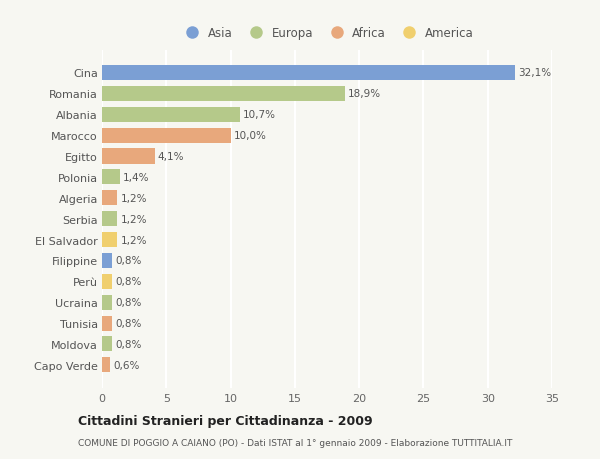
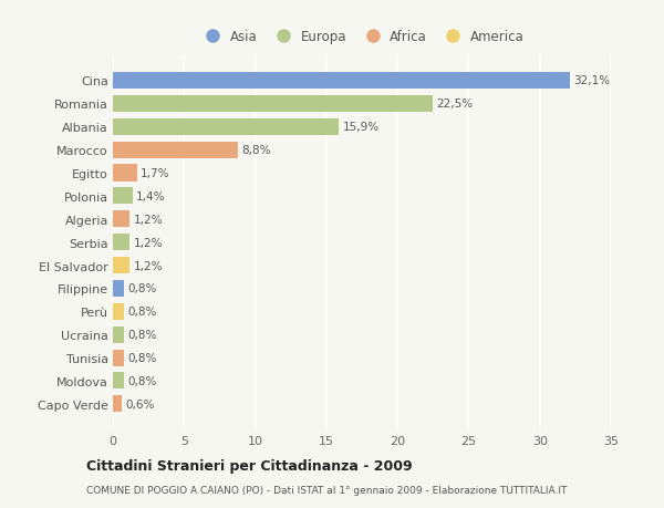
Romania: 18,9% -> 22,5%
Albania: 10,7% -> 15,9%
Marocco: 10,0% -> 8,8%
Egitto: 4,1% -> 1,7%
